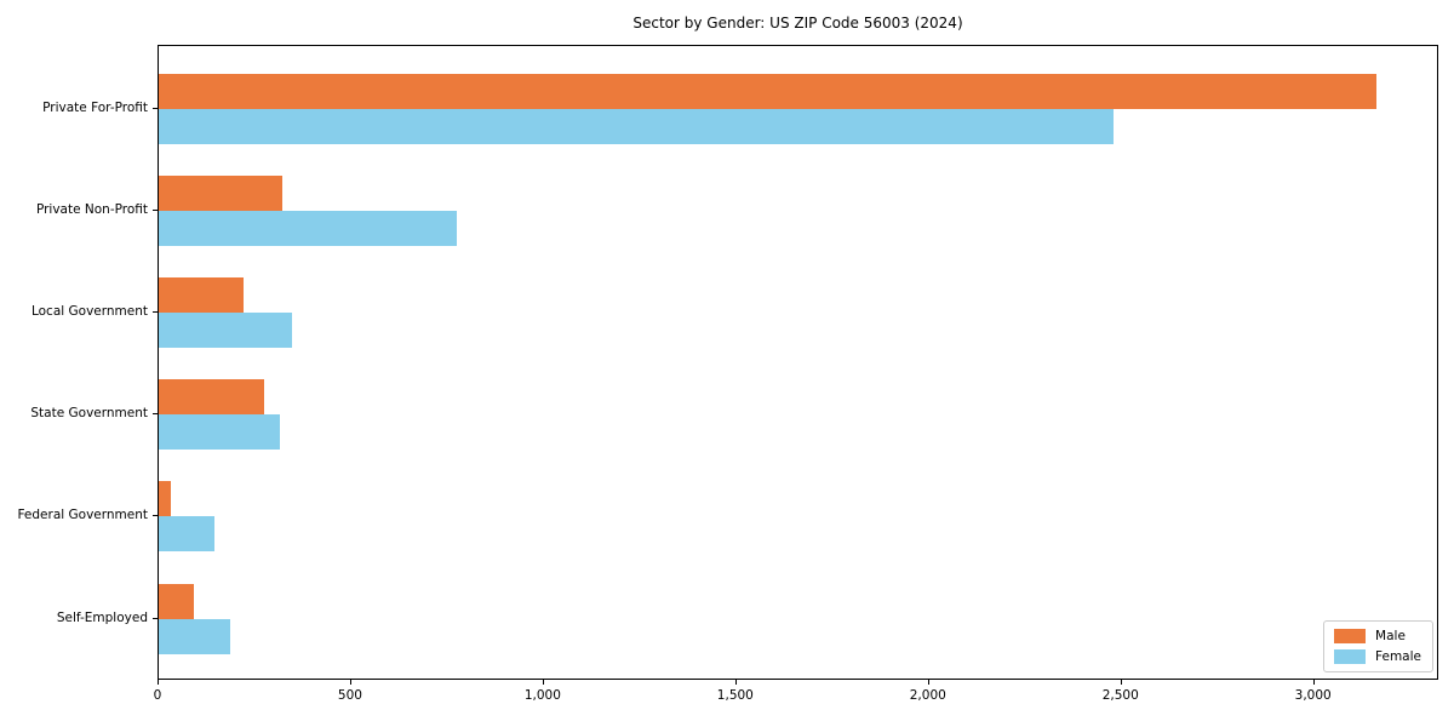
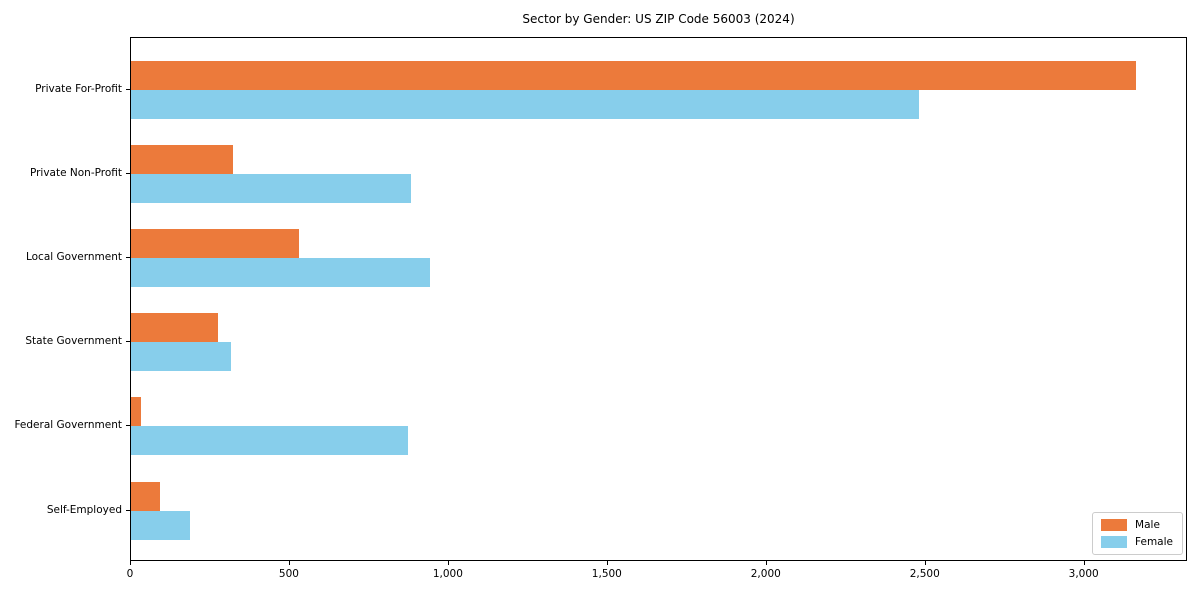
Female/Private Non-Profit: 780 -> 880
Male/Local Government: 220 -> 530
Female/Local Government: 340 -> 940
Female/Federal Government: 140 -> 870
